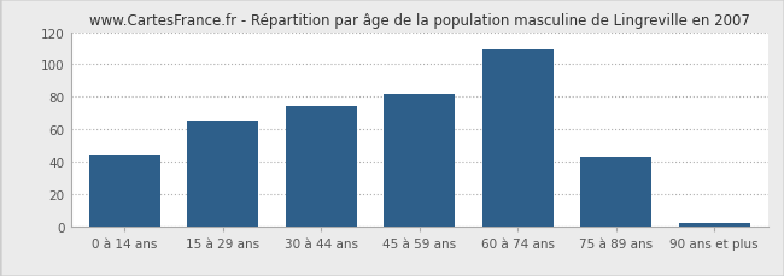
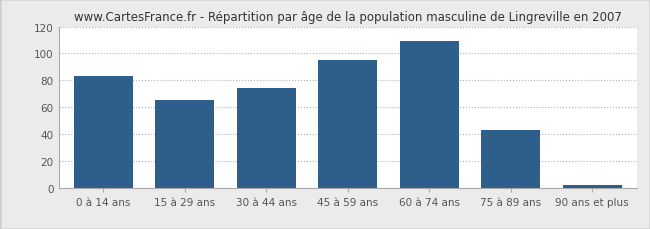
0 à 14 ans: 44 -> 83
45 à 59 ans: 82 -> 95
